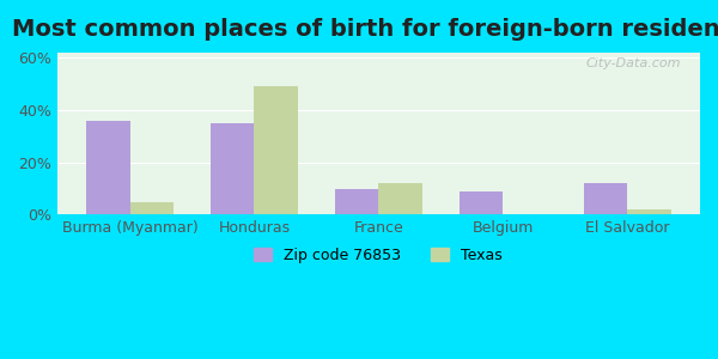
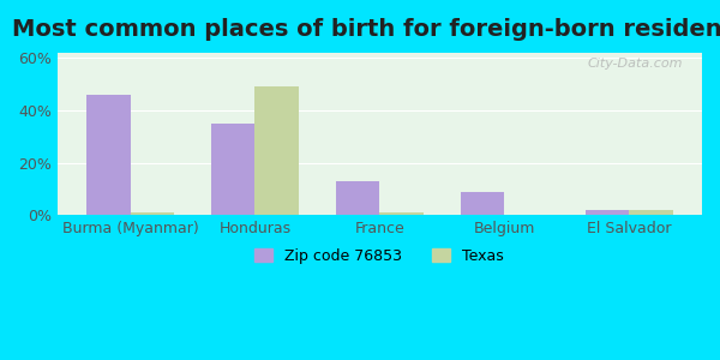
Zip code 76853/Burma (Myanmar): 36% -> 46%
Texas/Burma (Myanmar): 5% -> 1%
Zip code 76853/France: 10% -> 13%
Texas/France: 12% -> 1%
Zip code 76853/El Salvador: 12% -> 2%
